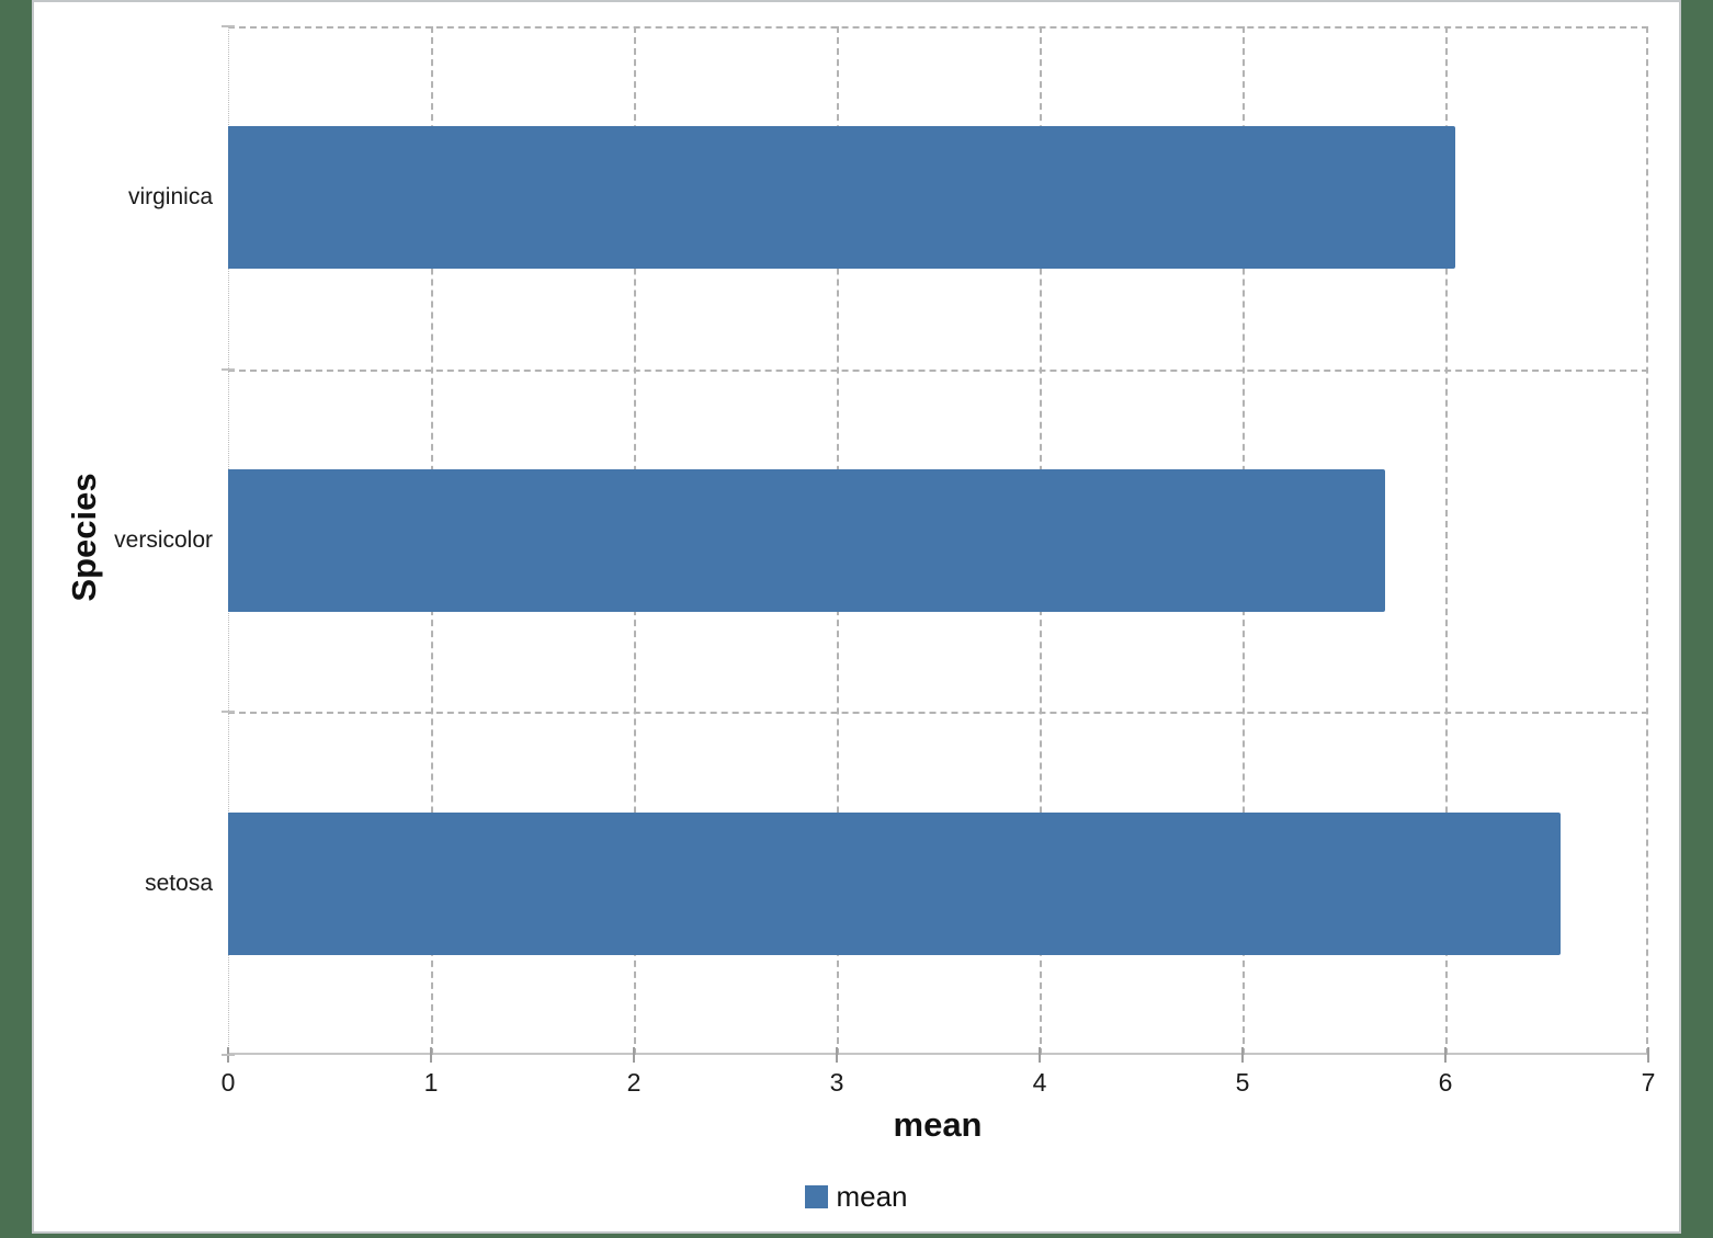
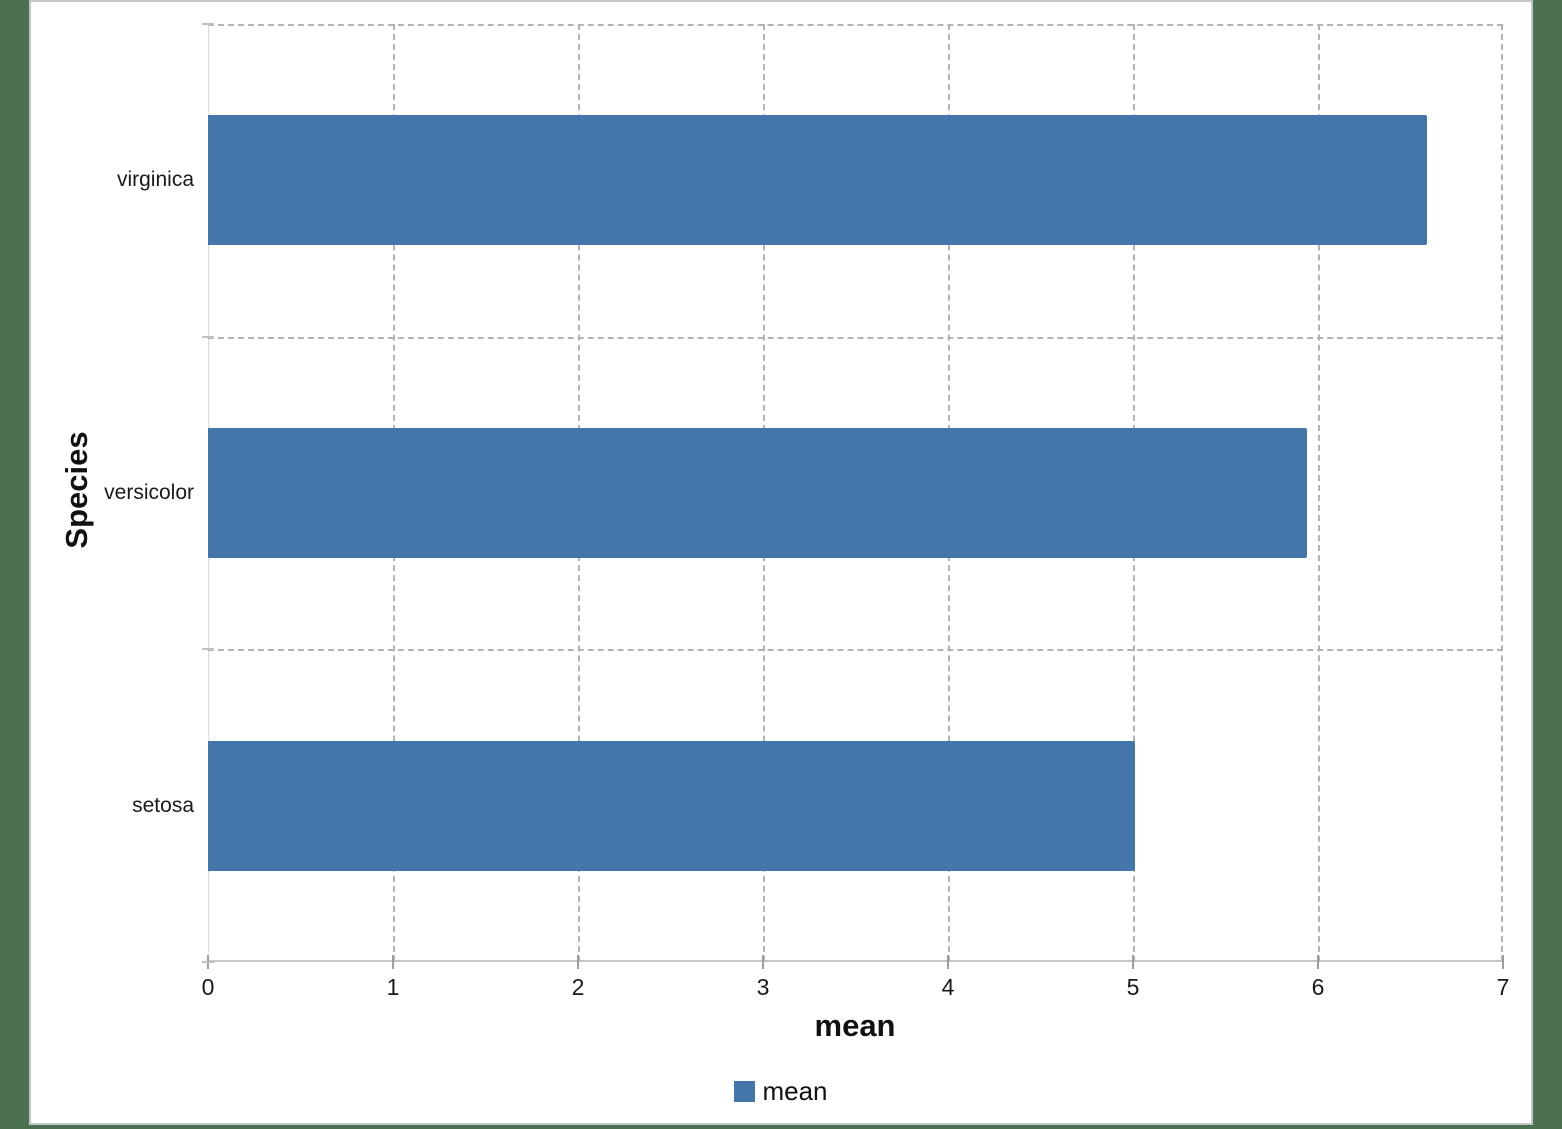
setosa: 6.57 -> 5.01
versicolor: 5.70 -> 5.94
virginica: 6.05 -> 6.59
